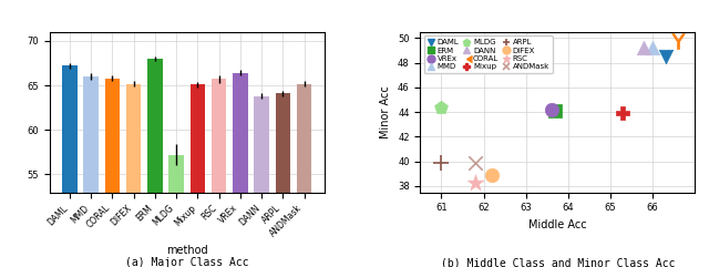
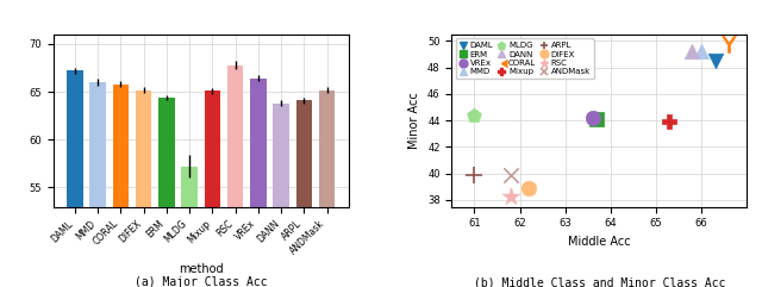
ERM: 68.0 -> 64.4
RSC: 65.7 -> 67.8
